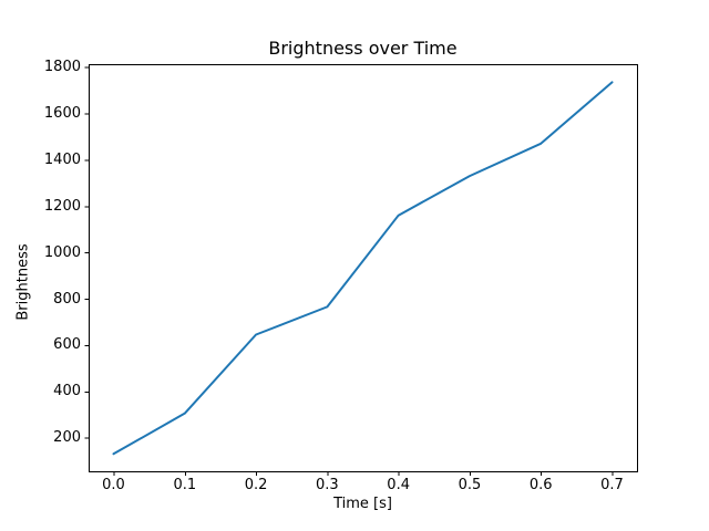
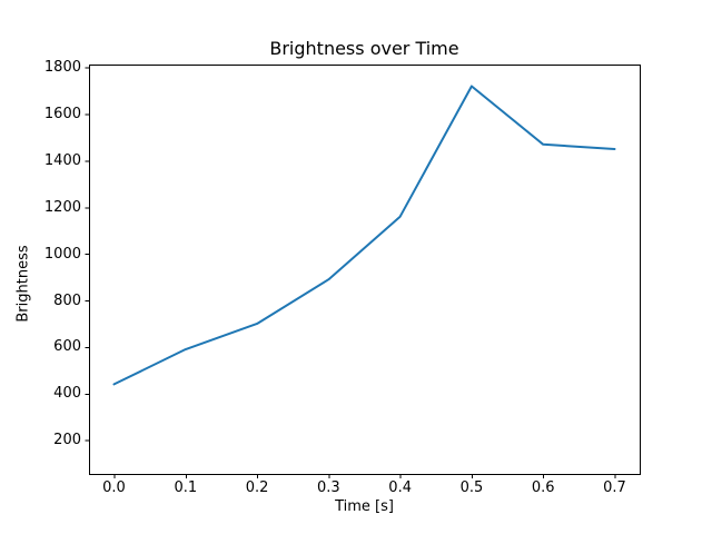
0.0: 130 -> 440
0.1: 300 -> 590
0.2: 640 -> 700
0.3: 760 -> 890
0.5: 1330 -> 1720
0.7: 1740 -> 1450
